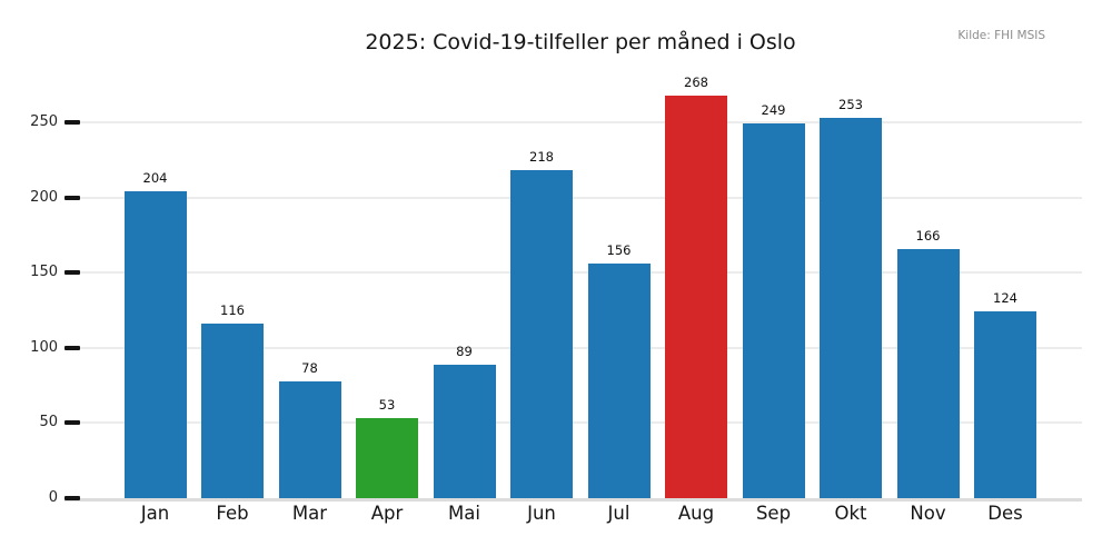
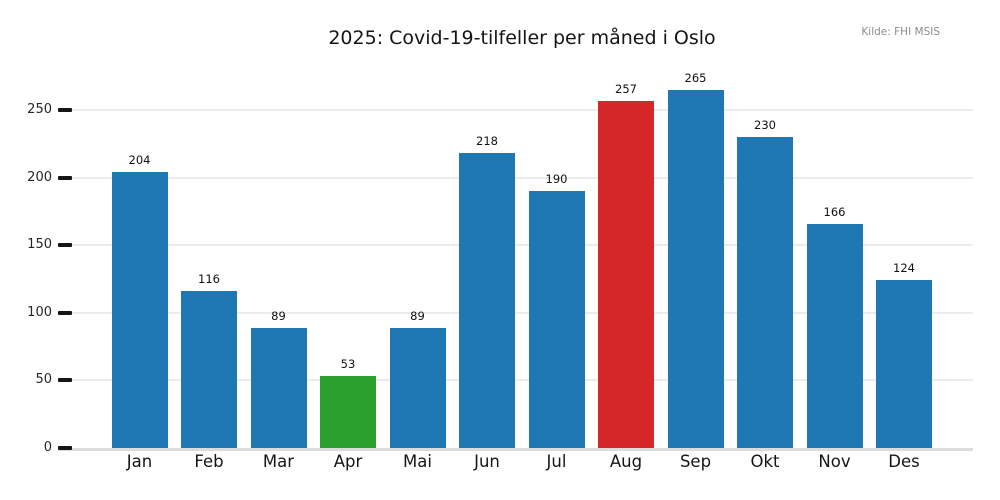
Mar: 78 -> 89
Jul: 156 -> 190
Aug: 268 -> 257
Sep: 249 -> 265
Okt: 253 -> 230
